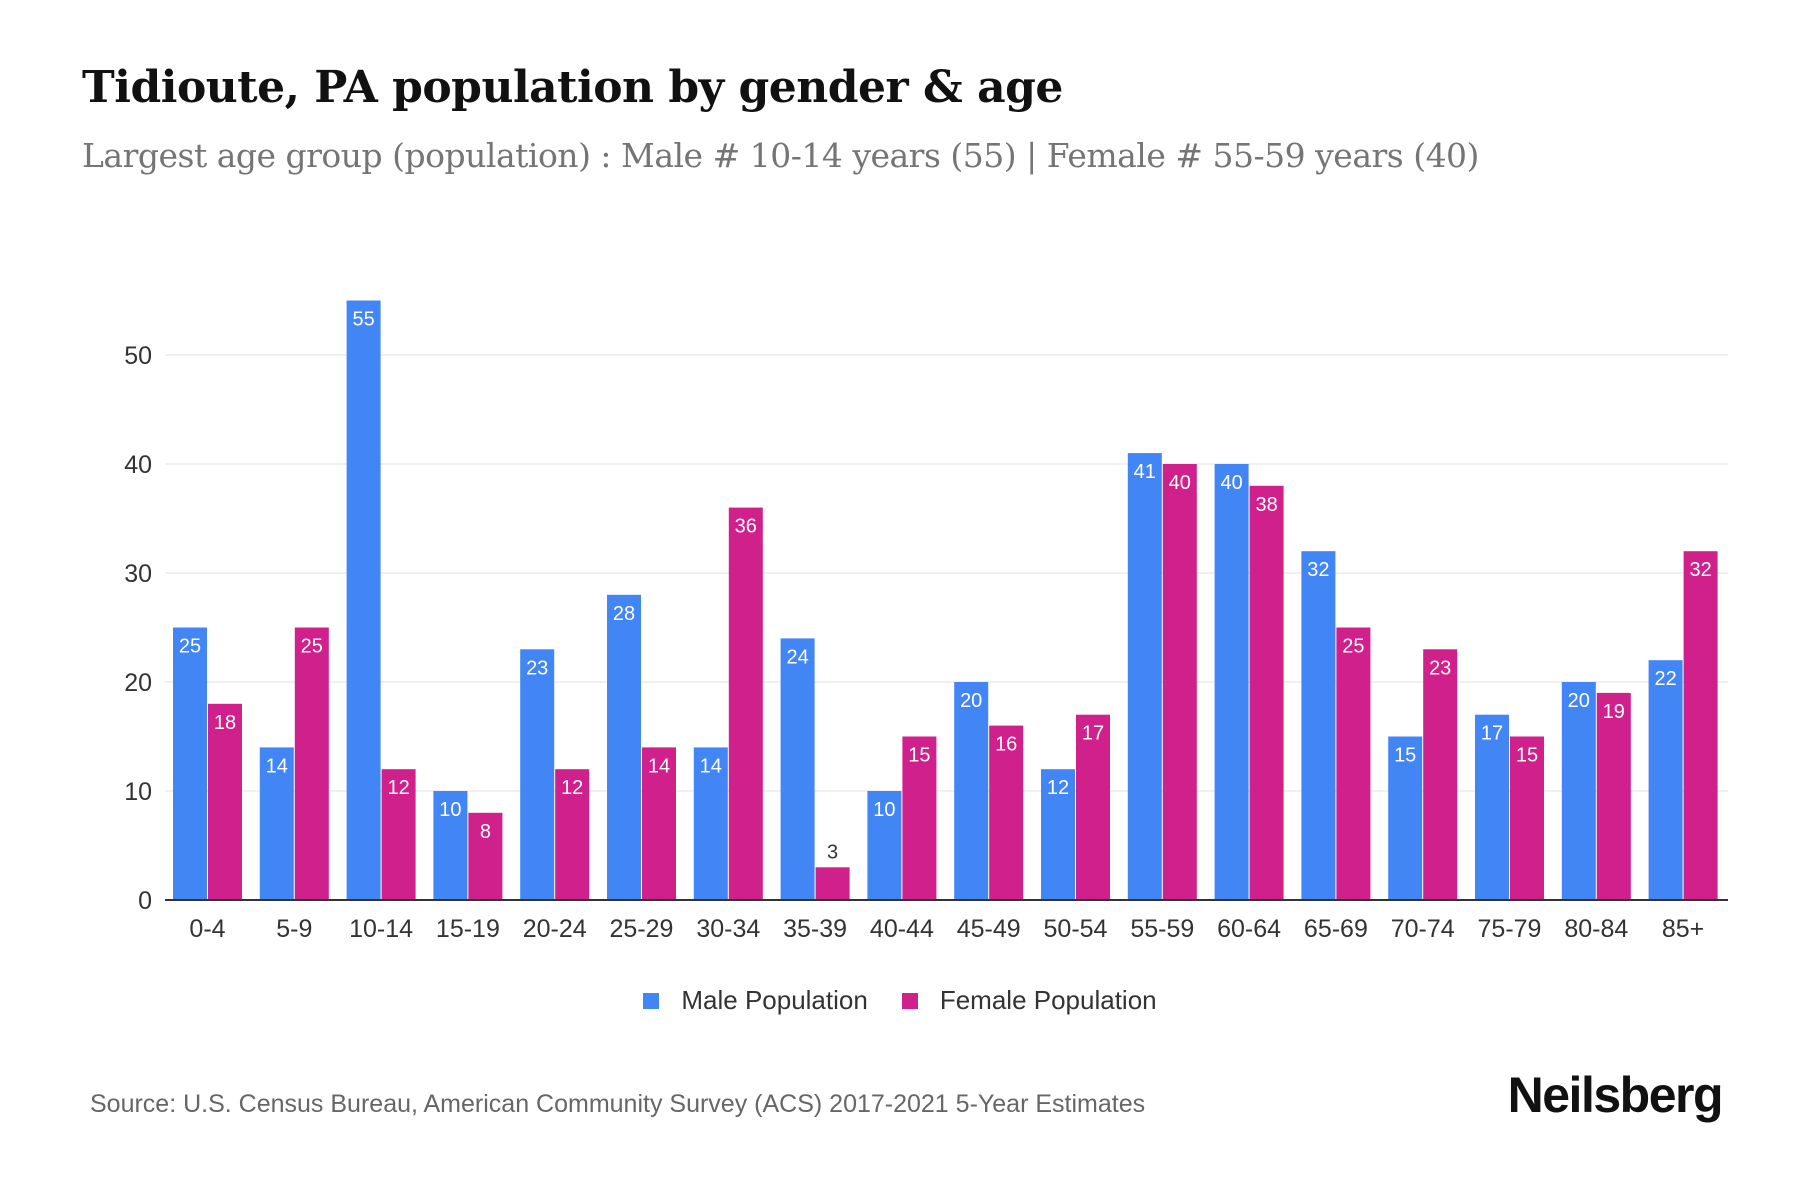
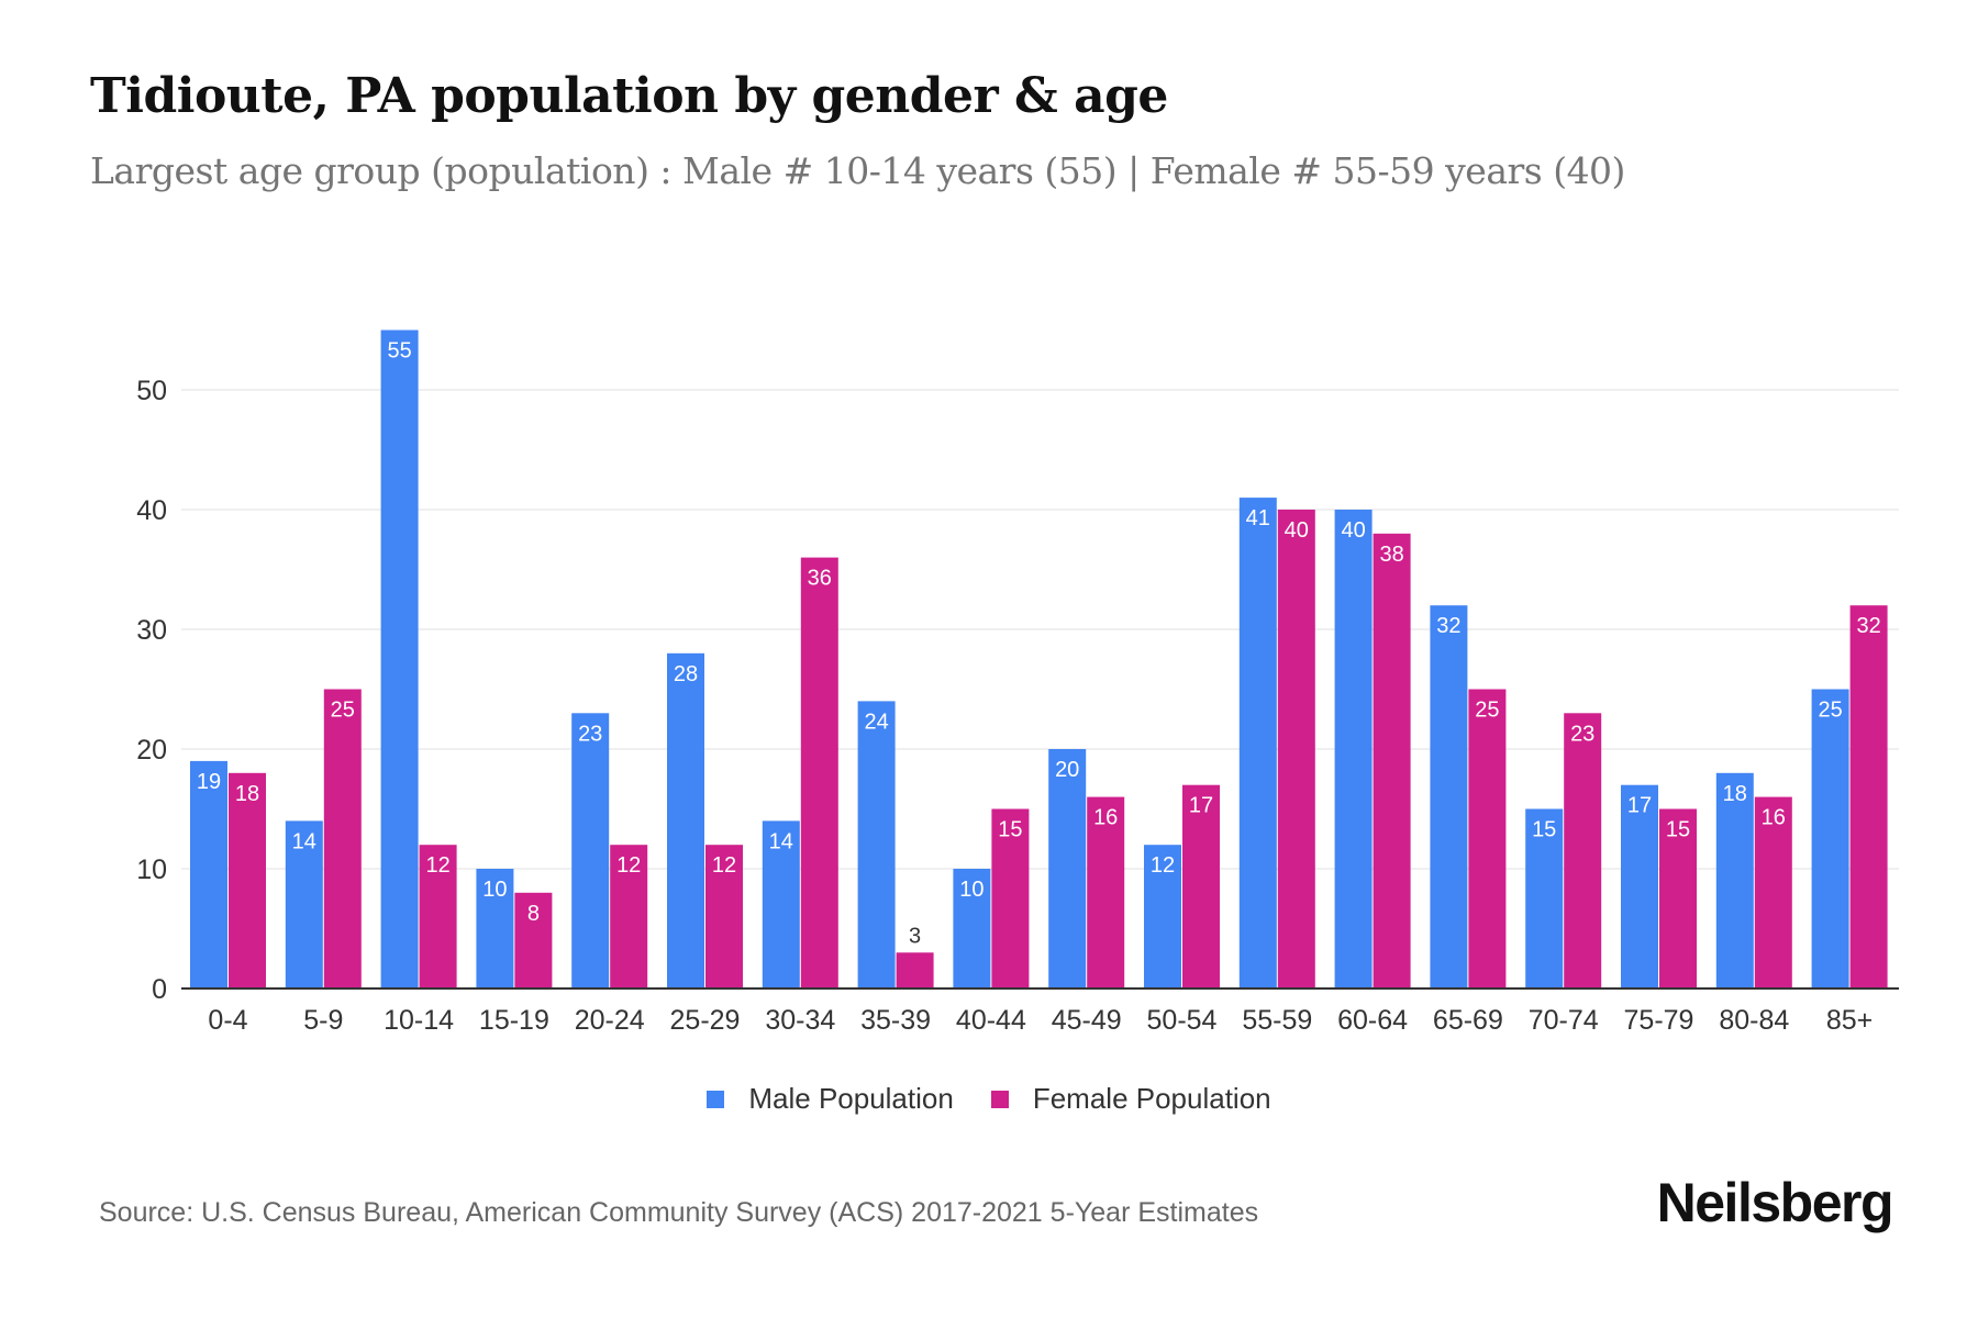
Male Population/0-4: 25 -> 19
Female Population/25-29: 14 -> 12
Male Population/80-84: 20 -> 18
Female Population/80-84: 19 -> 16
Male Population/85+: 22 -> 25
